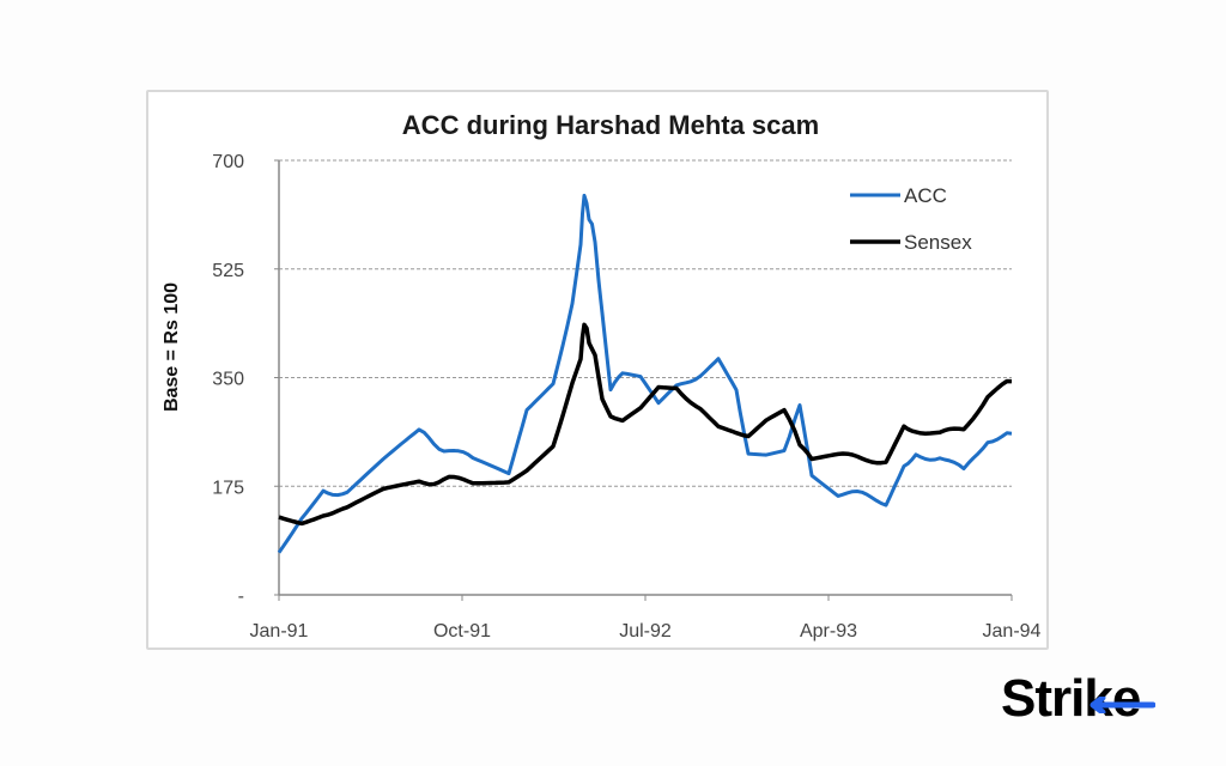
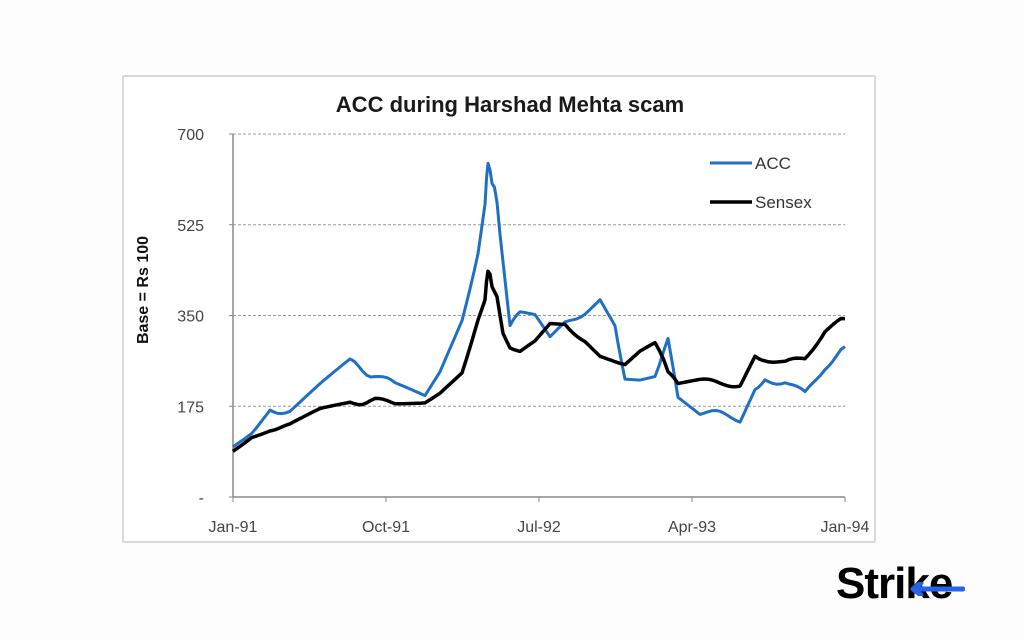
ACC/Jan-91: 70 -> 100
Sensex/Jan-91: 130 -> 90
ACC/Oct-91: 300 -> 240
ACC/Jan-94: 260 -> 290
